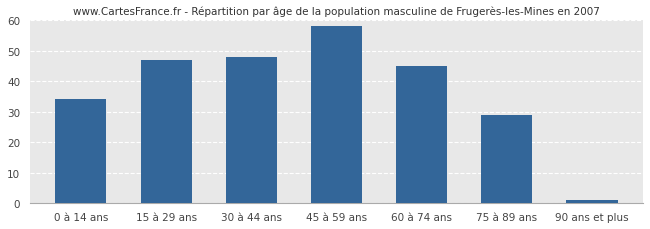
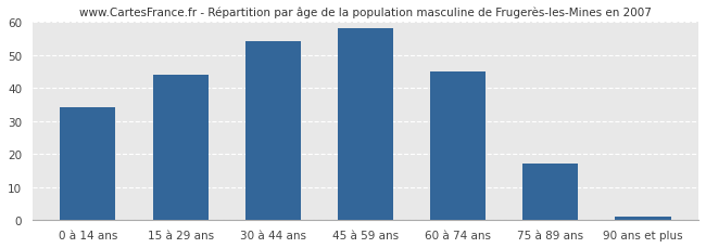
15 à 29 ans: 47 -> 44
30 à 44 ans: 48 -> 54
75 à 89 ans: 29 -> 17
